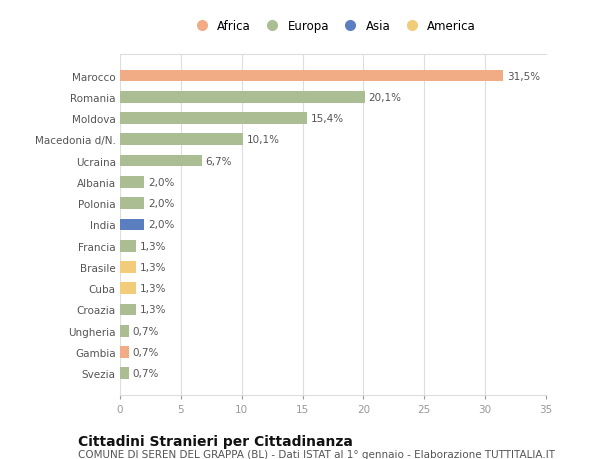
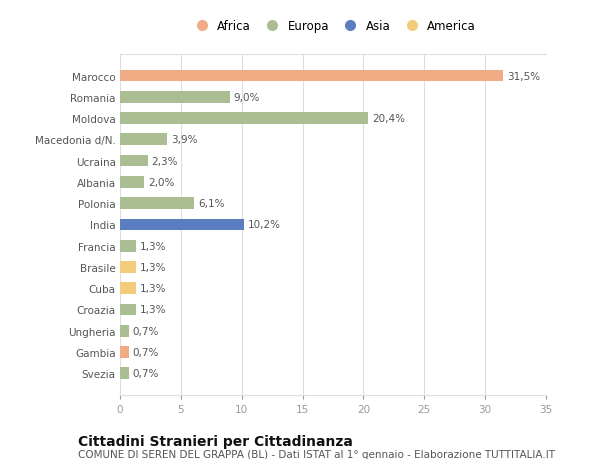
Romania: 20,1% -> 9,0%
Moldova: 15,4% -> 20,4%
Macedonia d/N.: 10,1% -> 3,9%
Ucraina: 6,7% -> 2,3%
Polonia: 2,0% -> 6,1%
India: 2,0% -> 10,2%
